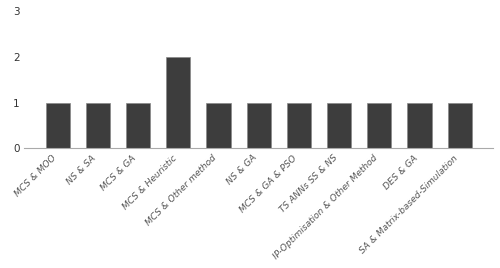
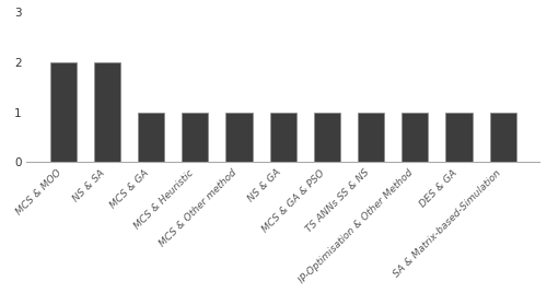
MCS & MOO: 1 -> 2
NS & SA: 1 -> 2
MCS & Heuristic: 2 -> 1
